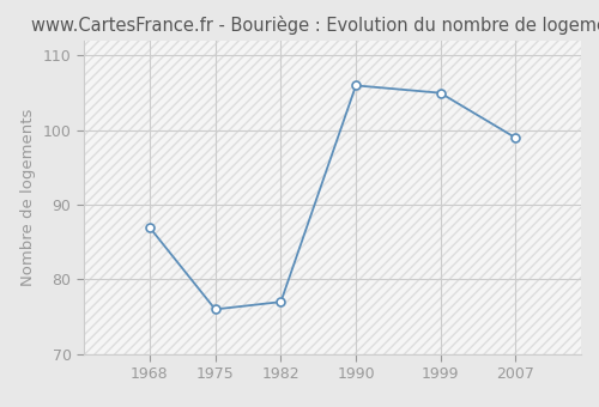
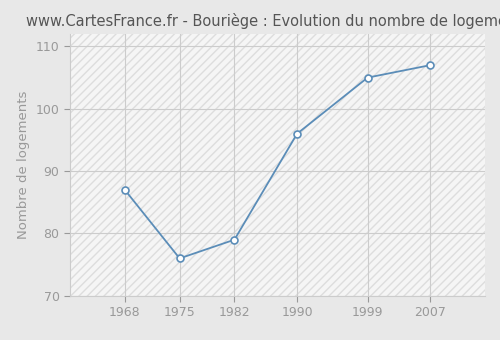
1982: 77 -> 79
1990: 106 -> 96
2007: 99 -> 107
